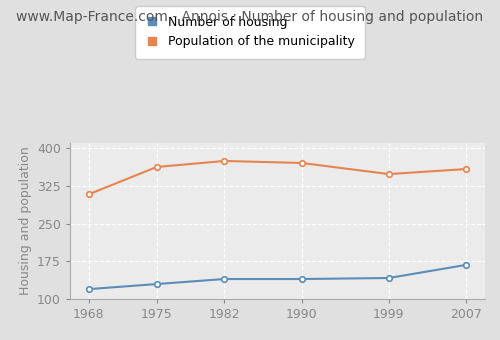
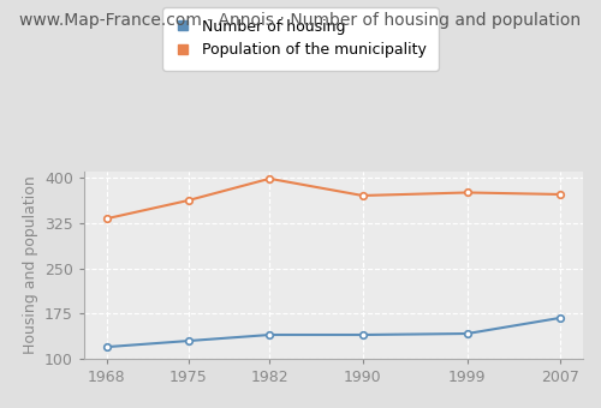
Population of the municipality/1968: 308 -> 332
Population of the municipality/1982: 374 -> 398
Population of the municipality/1999: 348 -> 375
Population of the municipality/2007: 358 -> 372
